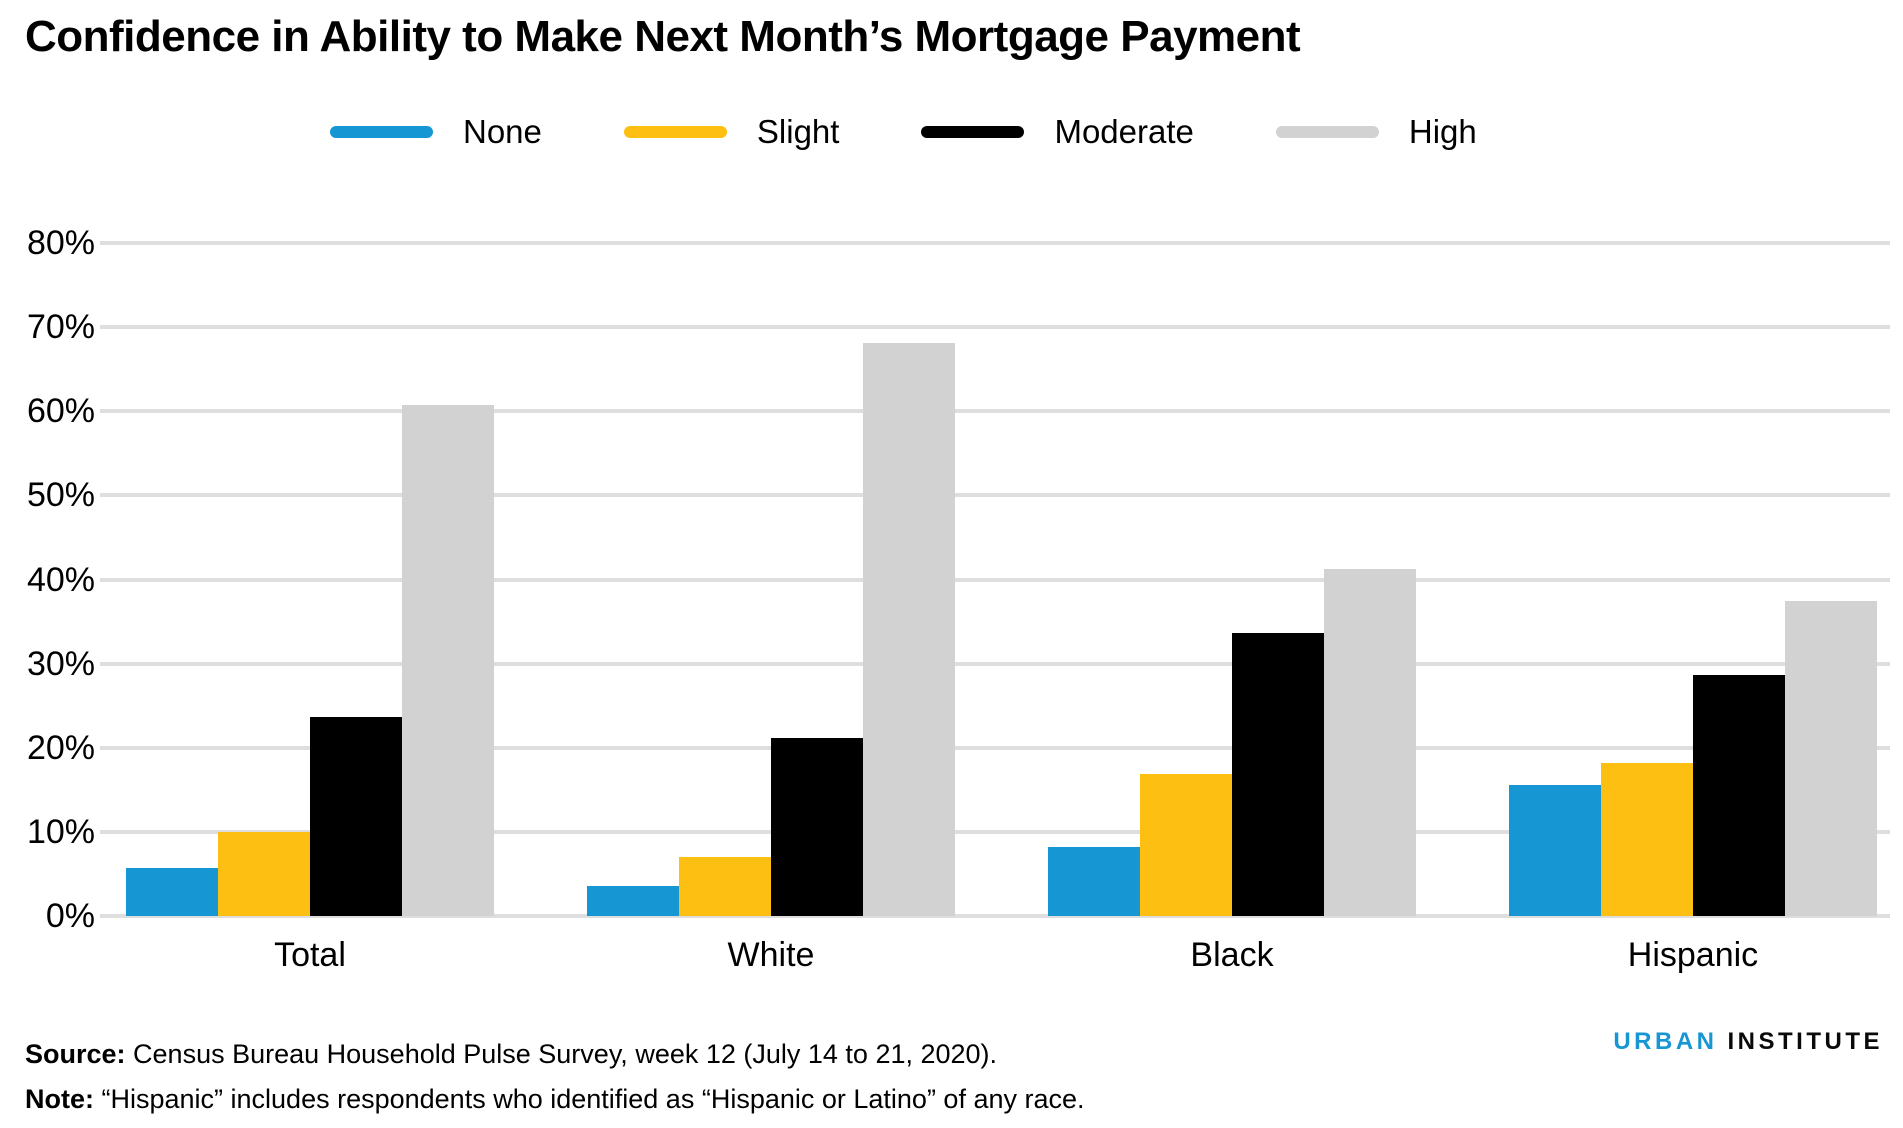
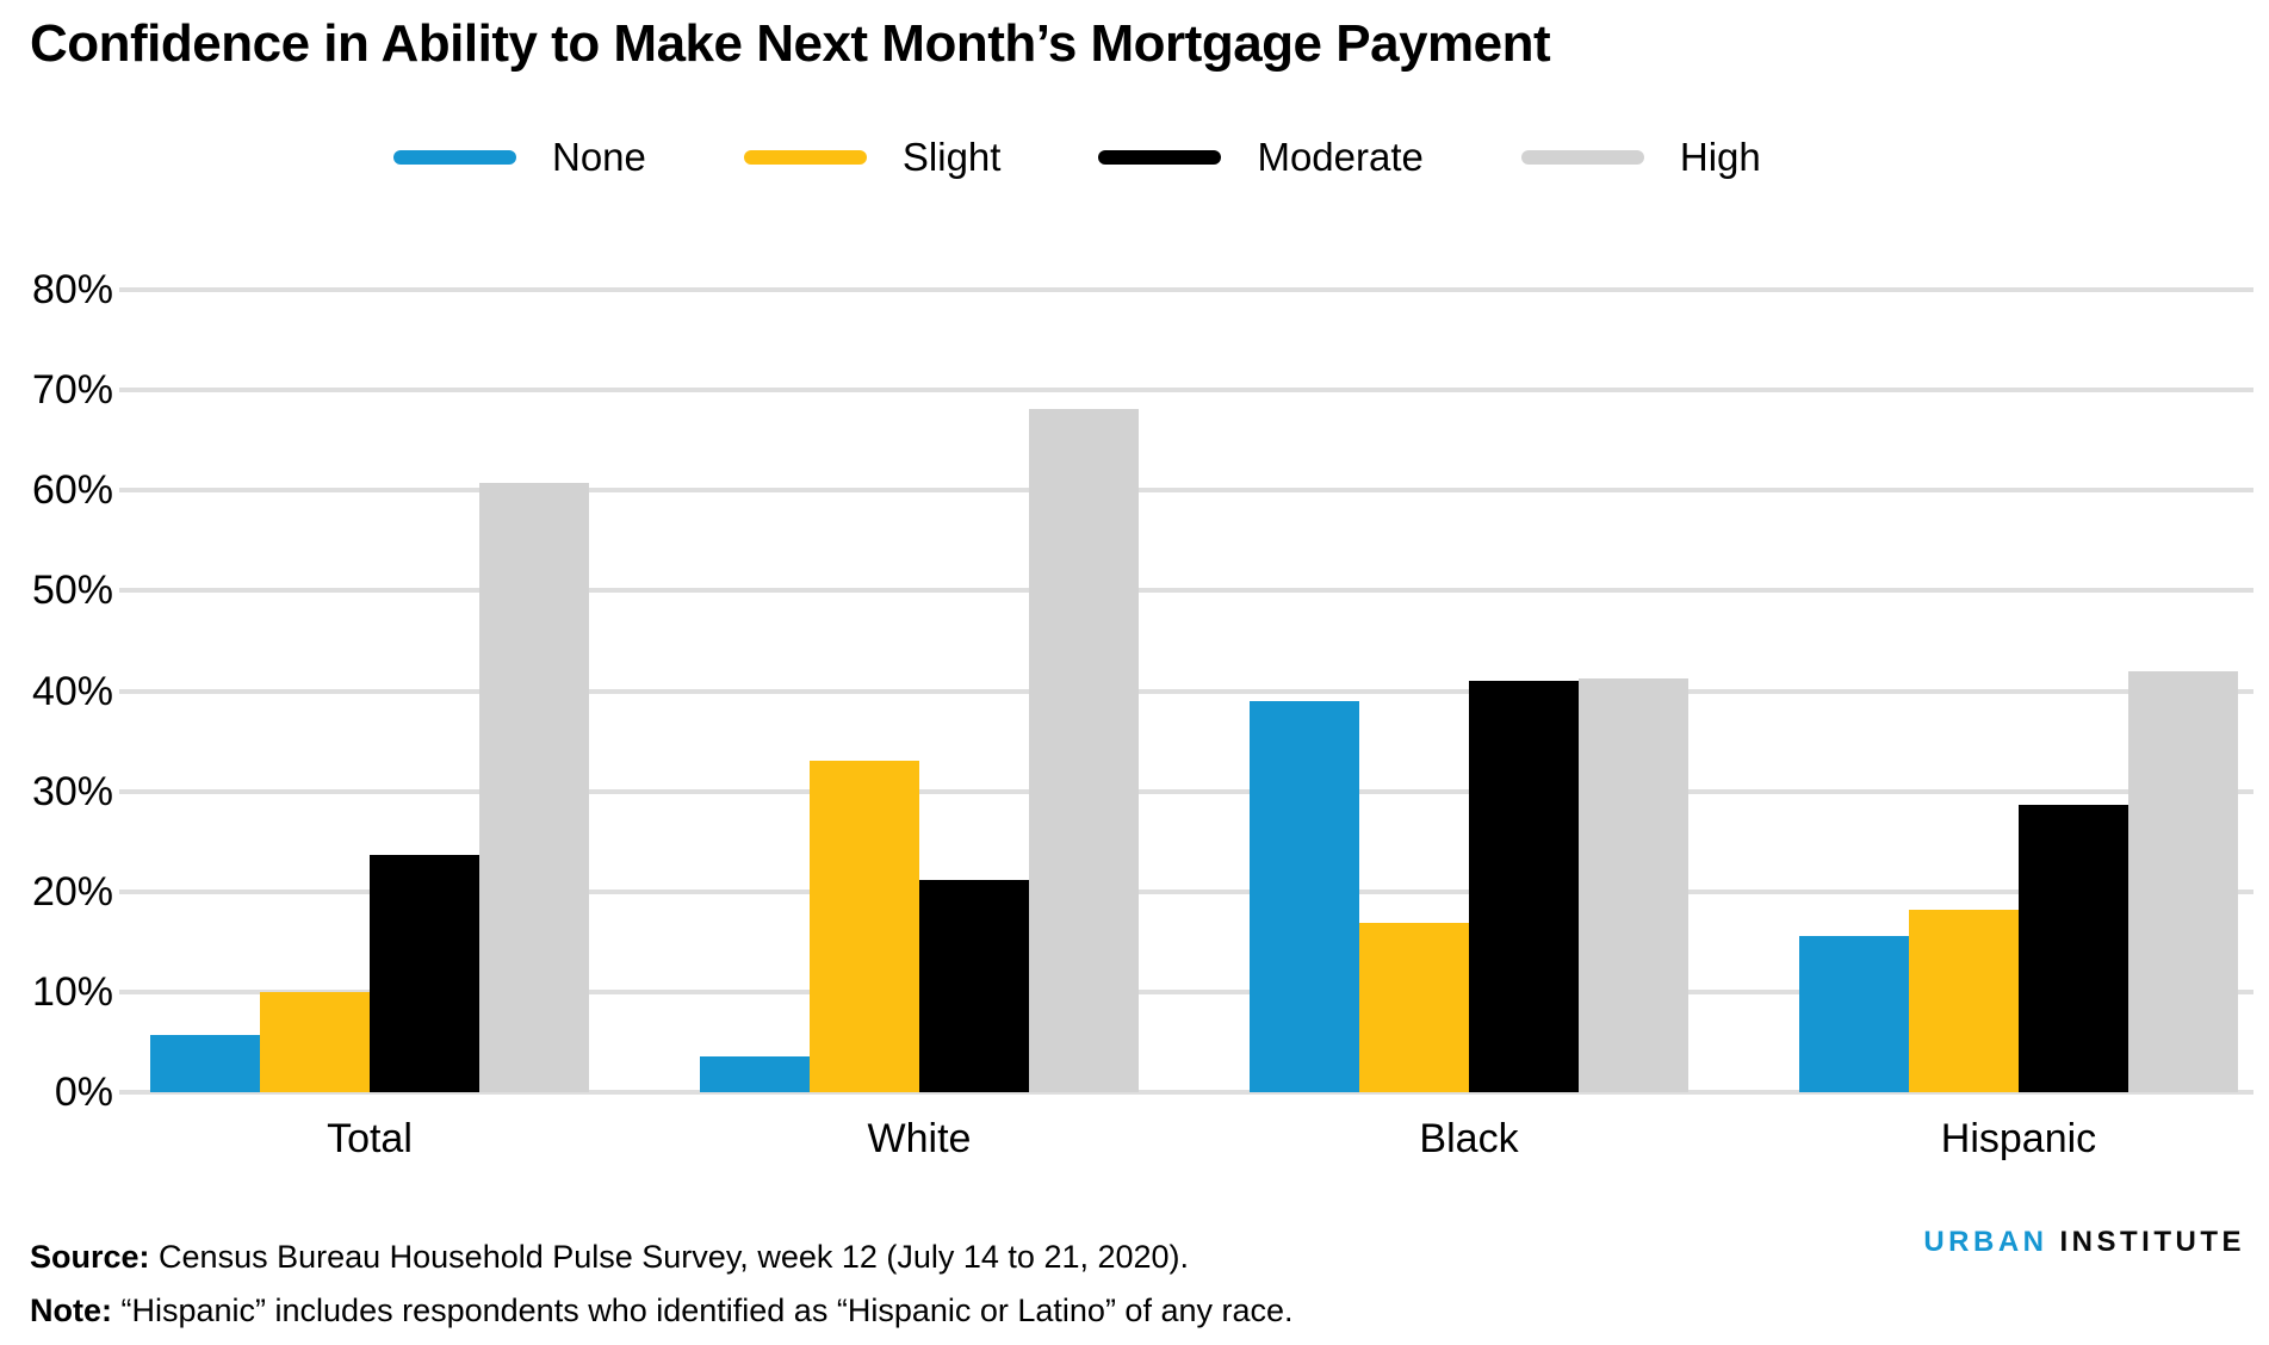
Slight/White: 7% -> 33%
None/Black: 8% -> 39%
Moderate/Black: 34% -> 41%
High/Hispanic: 37% -> 42%
